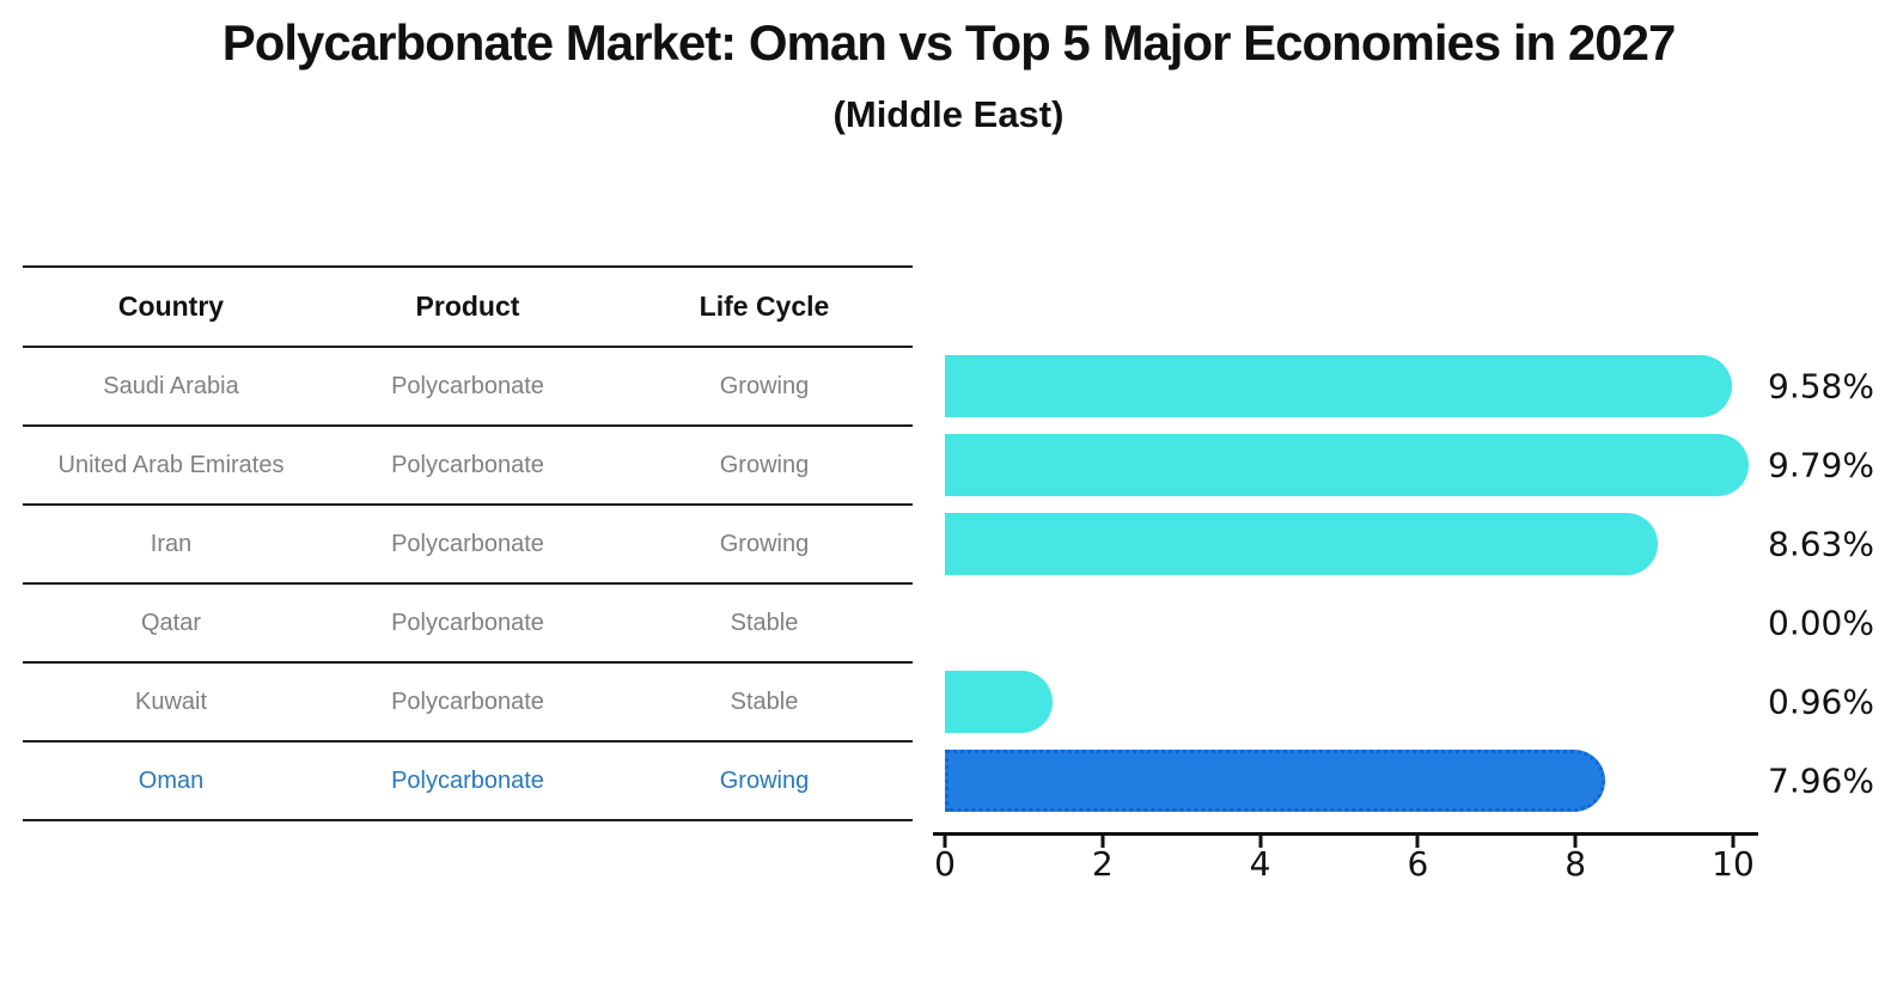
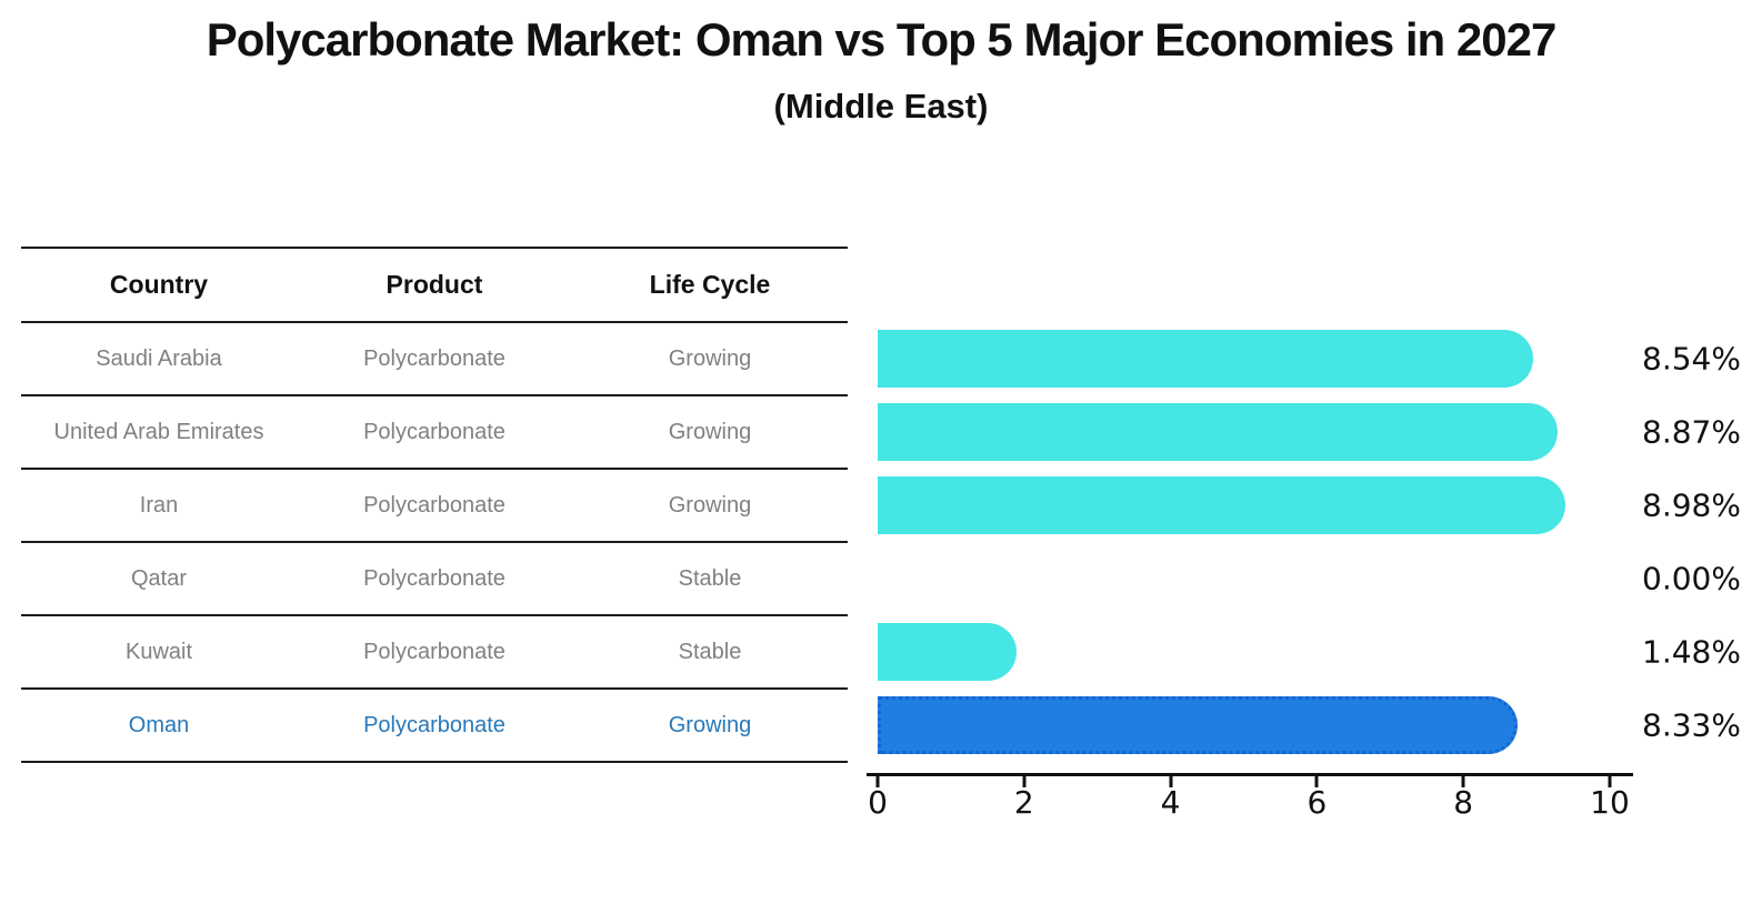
Saudi Arabia: 9.58% -> 8.54%
United Arab Emirates: 9.79% -> 8.87%
Iran: 8.63% -> 8.98%
Kuwait: 0.96% -> 1.48%
Oman: 7.96% -> 8.33%
